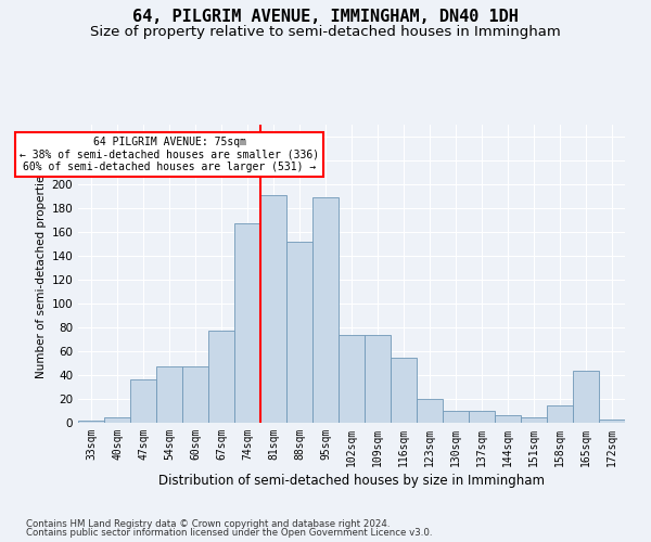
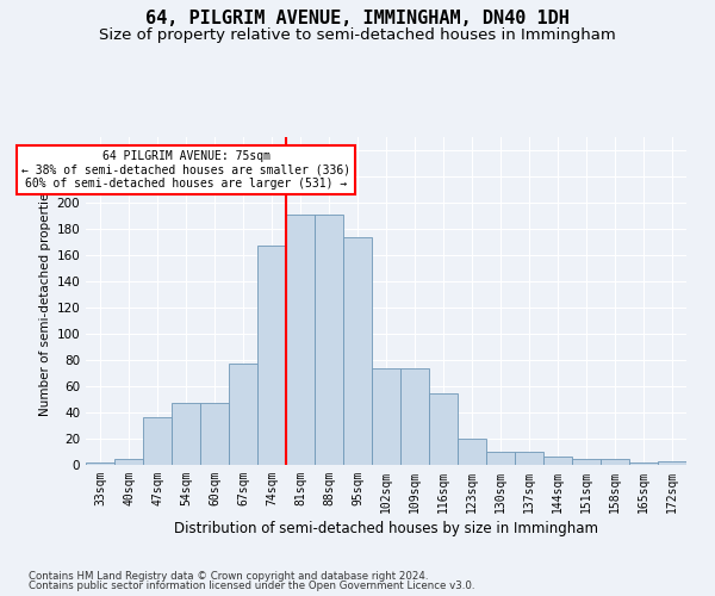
88sqm: 152 -> 191
95sqm: 189 -> 174
158sqm: 15 -> 5
165sqm: 44 -> 2
